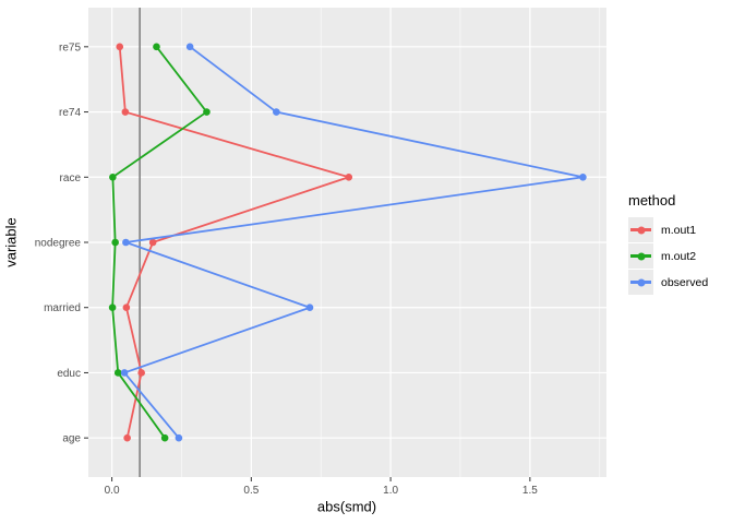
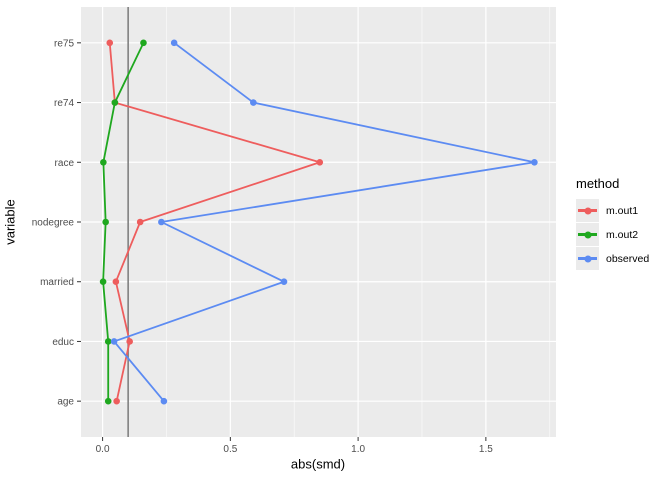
m.out2/re74: 0.34 -> 0.05
observed/nodegree: 0.05 -> 0.23
m.out2/age: 0.19 -> 0.02
